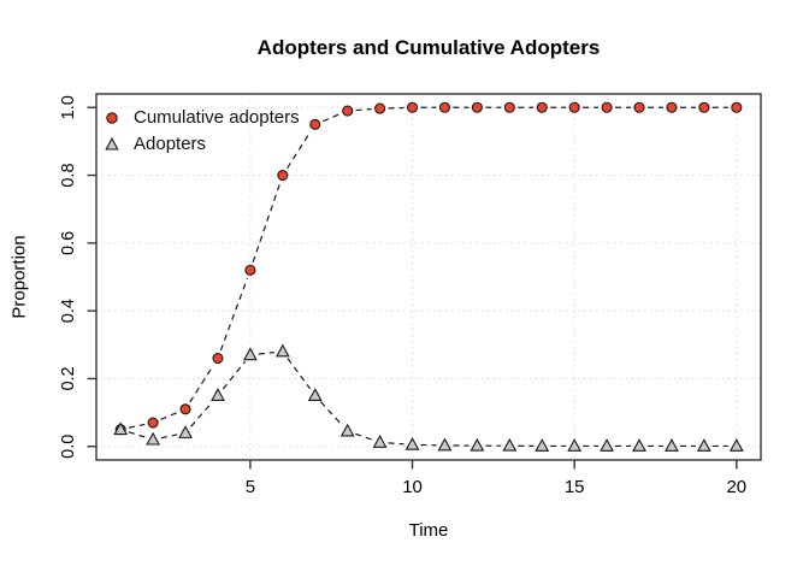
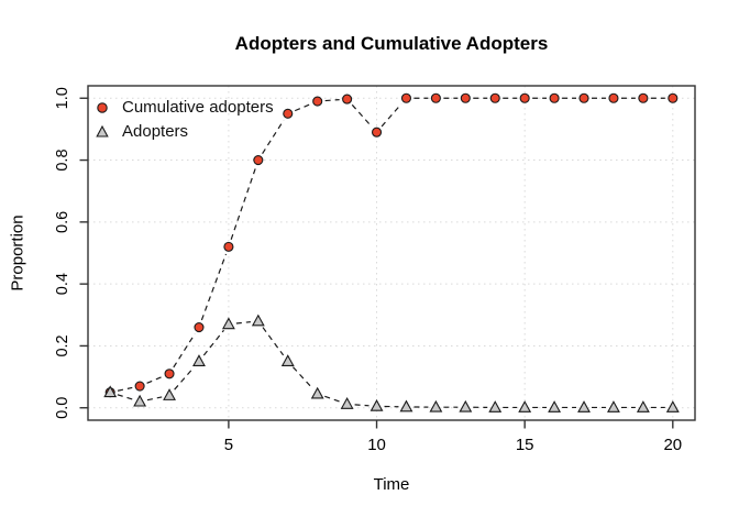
Cumulative adopters/10: 1.00 -> 0.89
